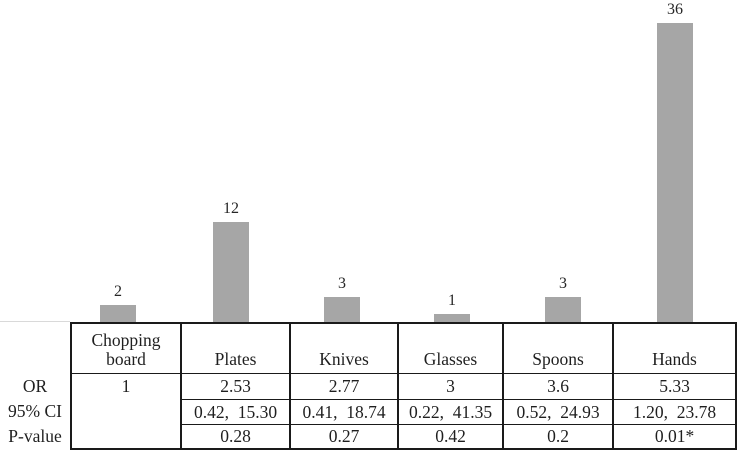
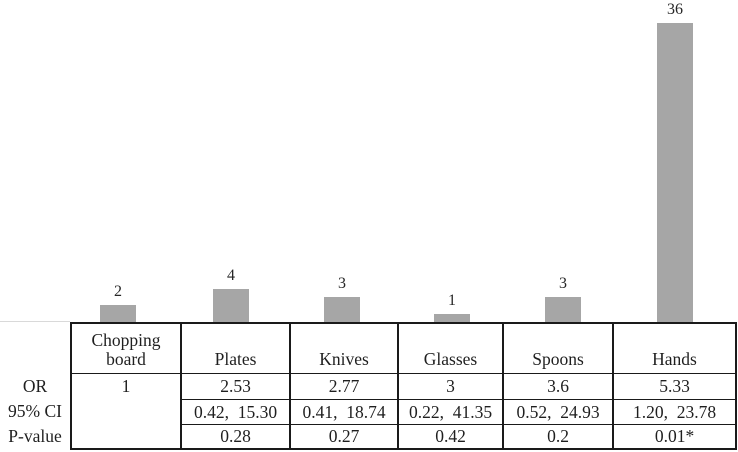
Plates: 12 -> 4
